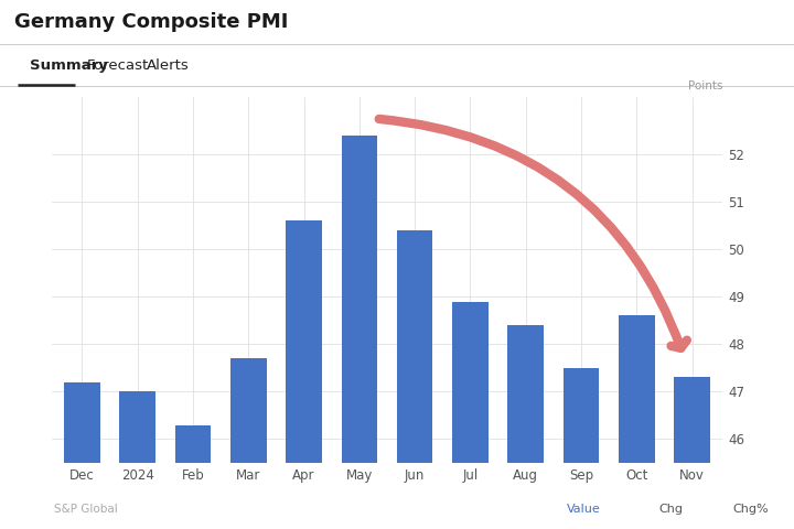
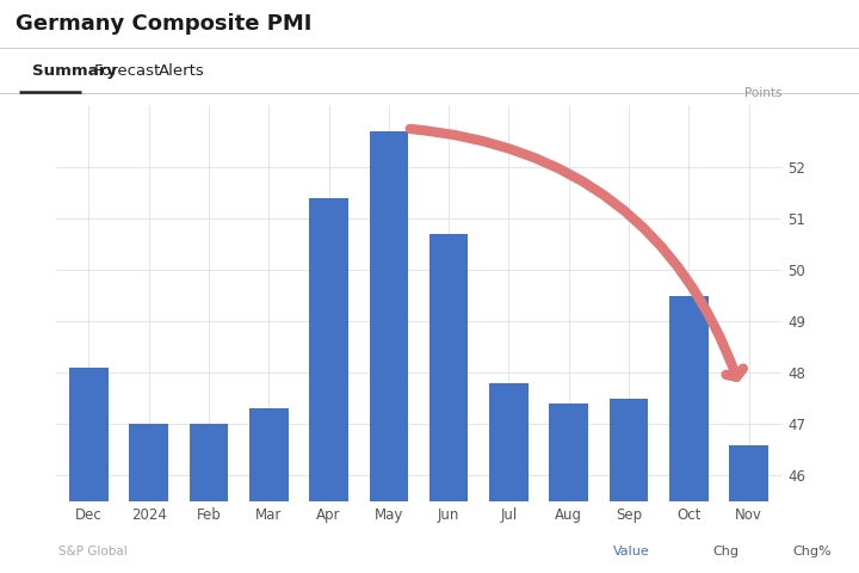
Dec: 47.2 -> 48.1
Feb: 46.3 -> 47.0
Mar: 47.7 -> 47.3
Apr: 50.6 -> 51.4
May: 52.4 -> 52.7
Jun: 50.4 -> 50.7
Jul: 48.9 -> 47.8
Aug: 48.4 -> 47.4
Oct: 48.6 -> 49.5
Nov: 47.3 -> 46.6
